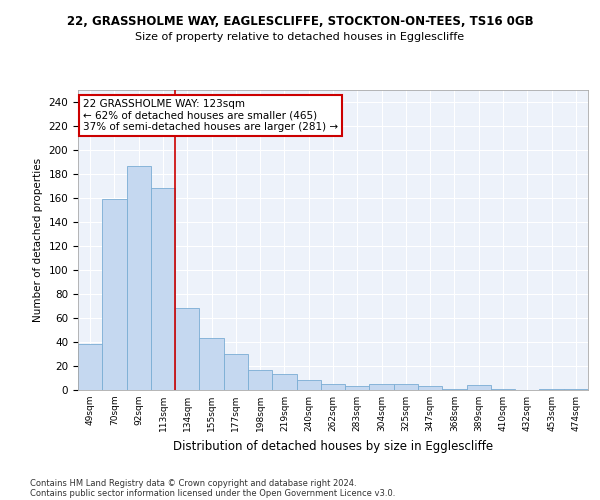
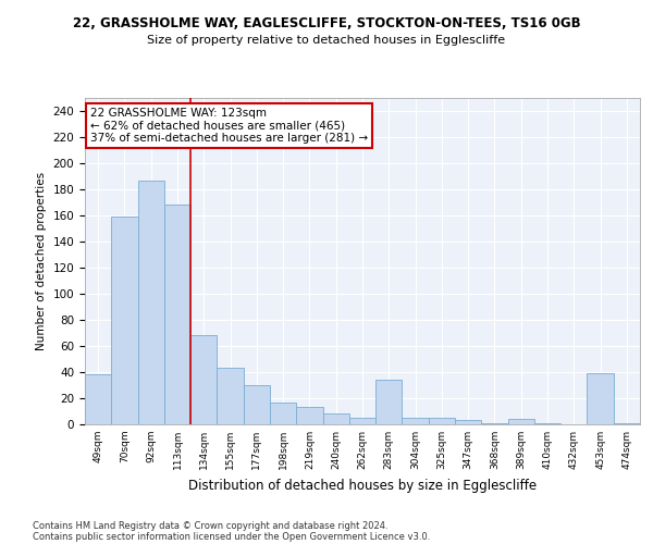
283sqm: 3 -> 34
453sqm: 1 -> 39
